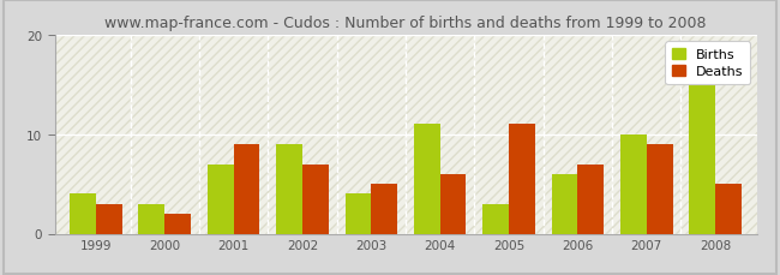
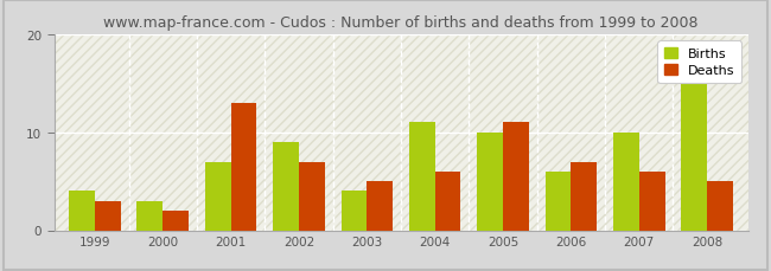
Deaths/2001: 9 -> 13
Births/2005: 3 -> 10
Deaths/2007: 9 -> 6
